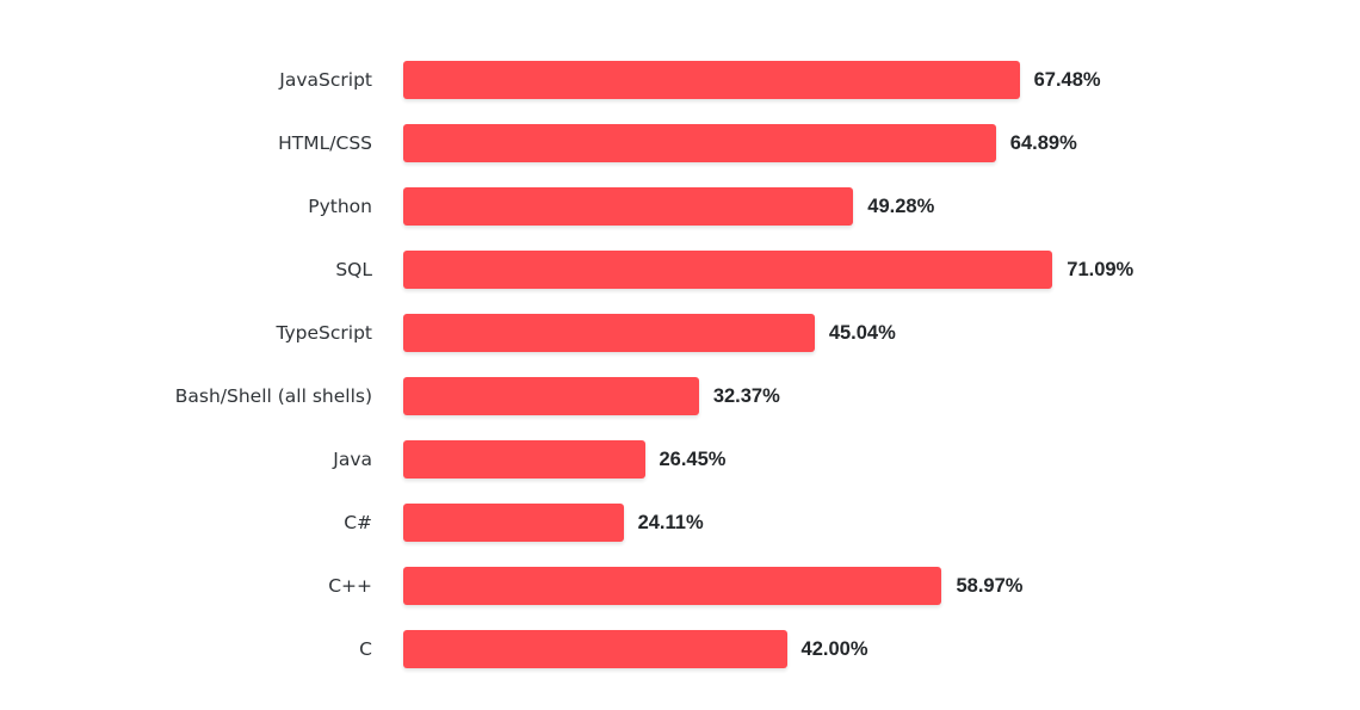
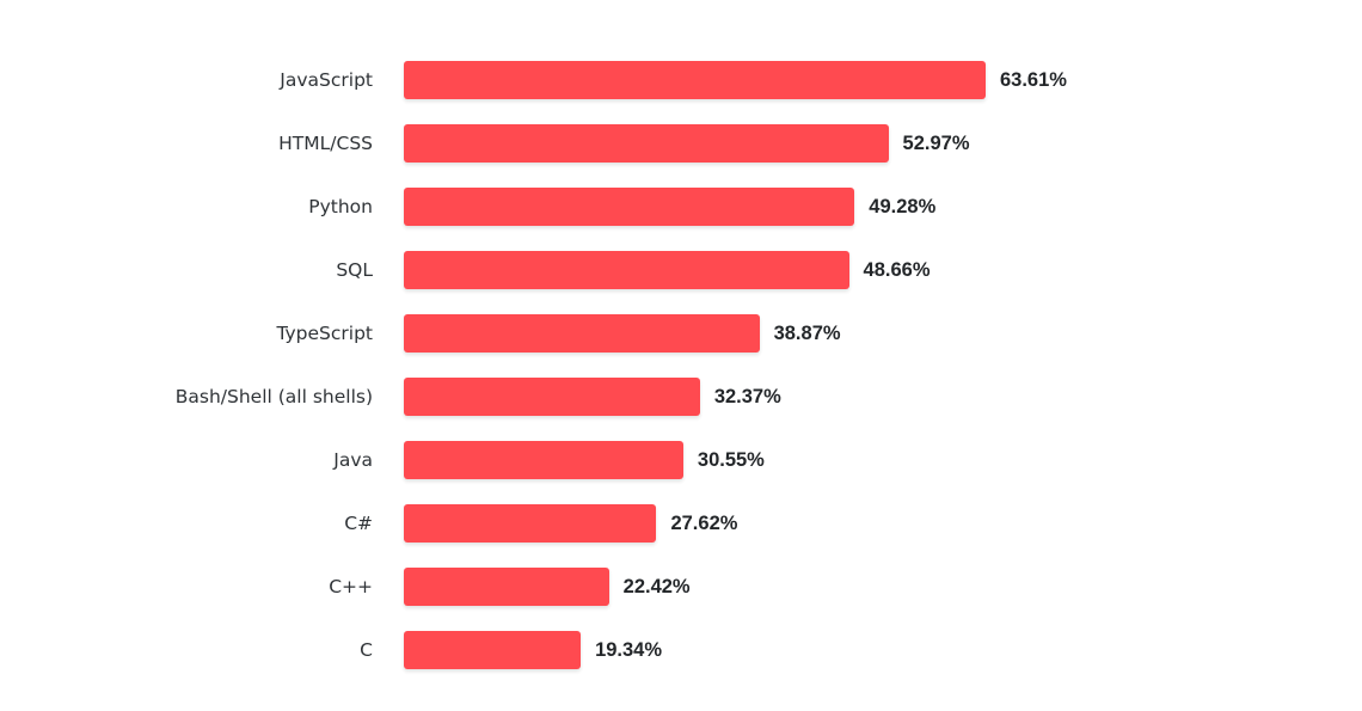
JavaScript: 67.48% -> 63.61%
HTML/CSS: 64.89% -> 52.97%
SQL: 71.09% -> 48.66%
TypeScript: 45.04% -> 38.87%
Java: 26.45% -> 30.55%
C#: 24.11% -> 27.62%
C++: 58.97% -> 22.42%
C: 42.00% -> 19.34%
